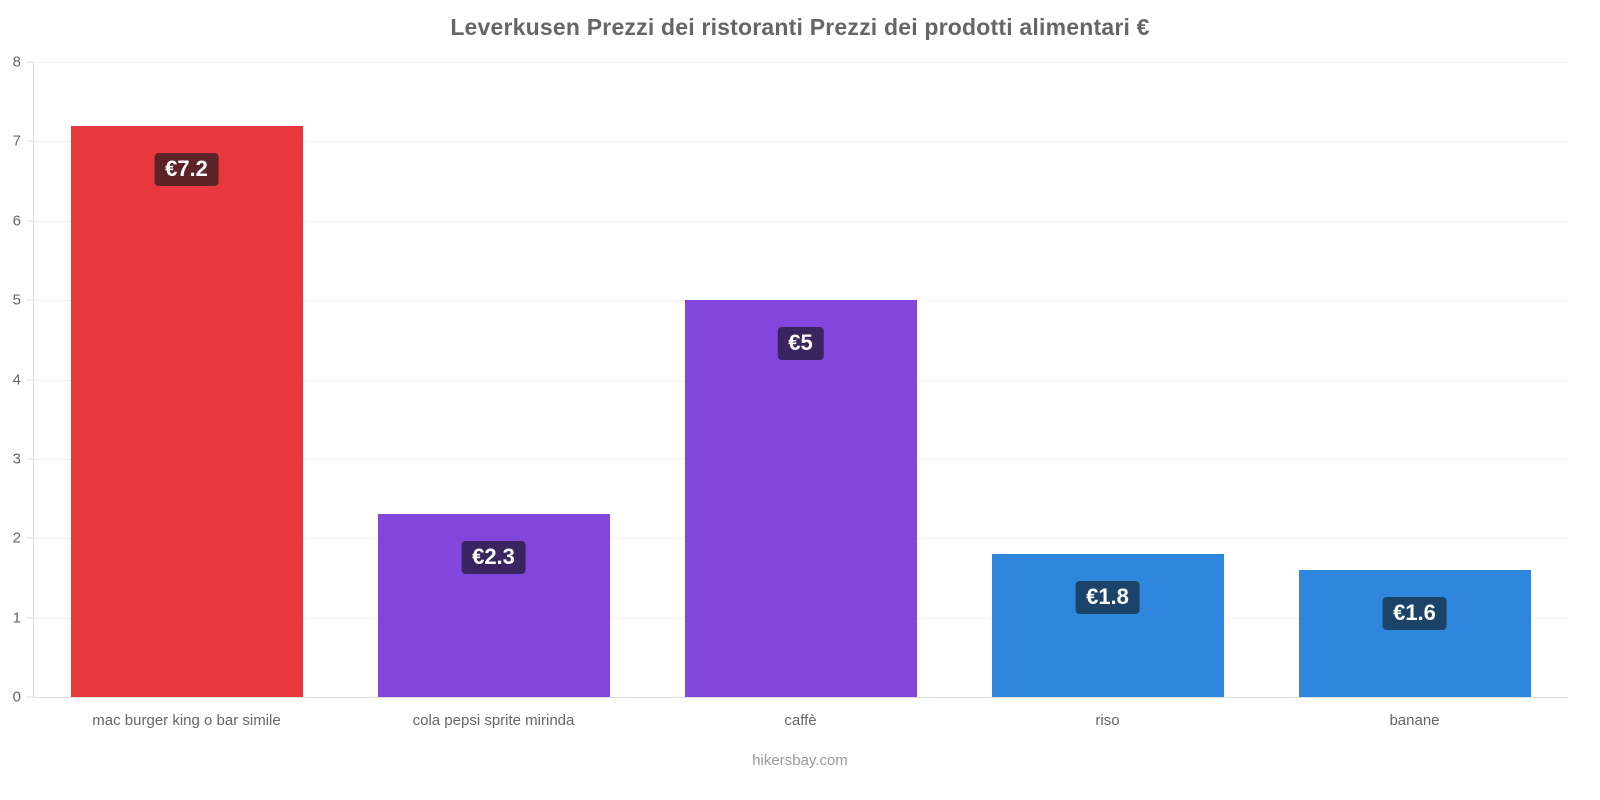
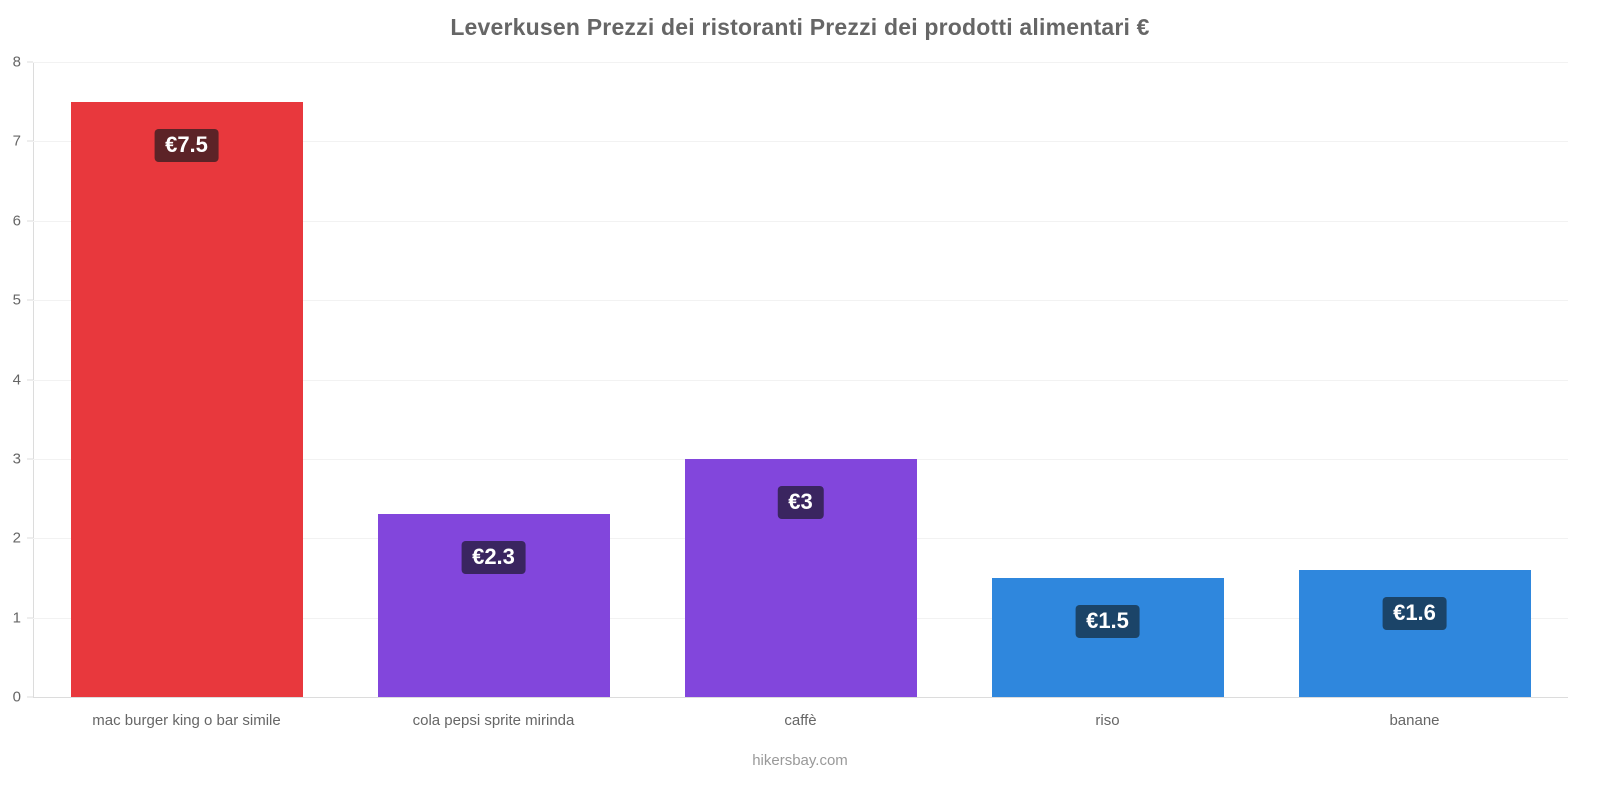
mac burger king o bar simile: €7.2 -> €7.5
caffè: €5 -> €3
riso: €1.8 -> €1.5
